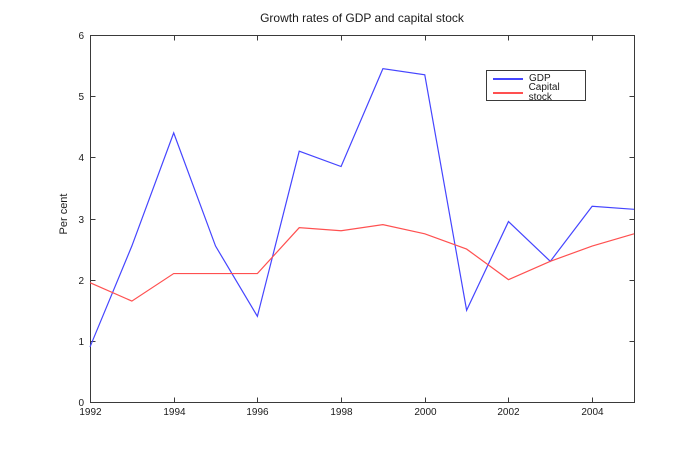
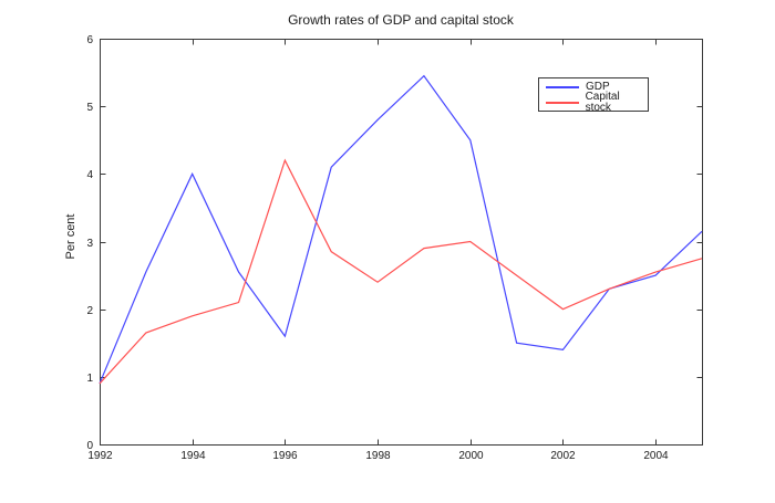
Capital stock/1992: 1.9 -> 0.9
GDP/1994: 4.4 -> 4.0
Capital stock/1994: 2.1 -> 1.9
GDP/1996: 1.4 -> 1.6
Capital stock/1996: 2.1 -> 4.2
GDP/1998: 3.9 -> 4.8
Capital stock/1998: 2.8 -> 2.4
GDP/2000: 5.3 -> 4.5
Capital stock/2000: 2.8 -> 3.0
GDP/2002: 3.0 -> 1.4
GDP/2004: 3.2 -> 2.5
